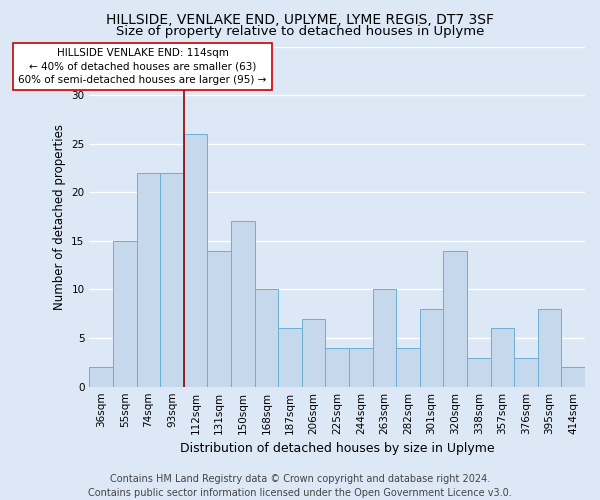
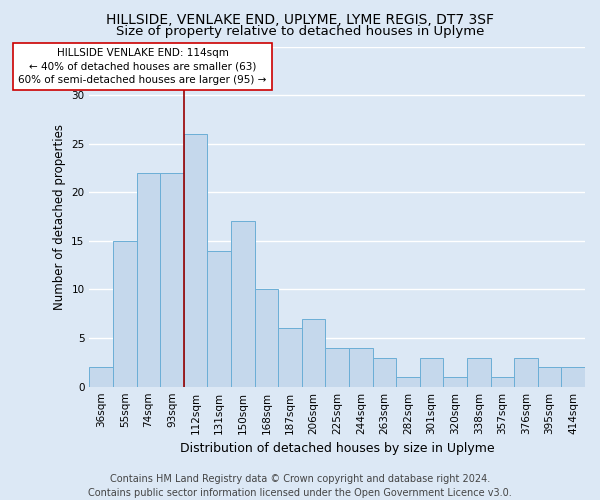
263sqm: 10 -> 3
282sqm: 4 -> 1
301sqm: 8 -> 3
320sqm: 14 -> 1
357sqm: 6 -> 1
395sqm: 8 -> 2
